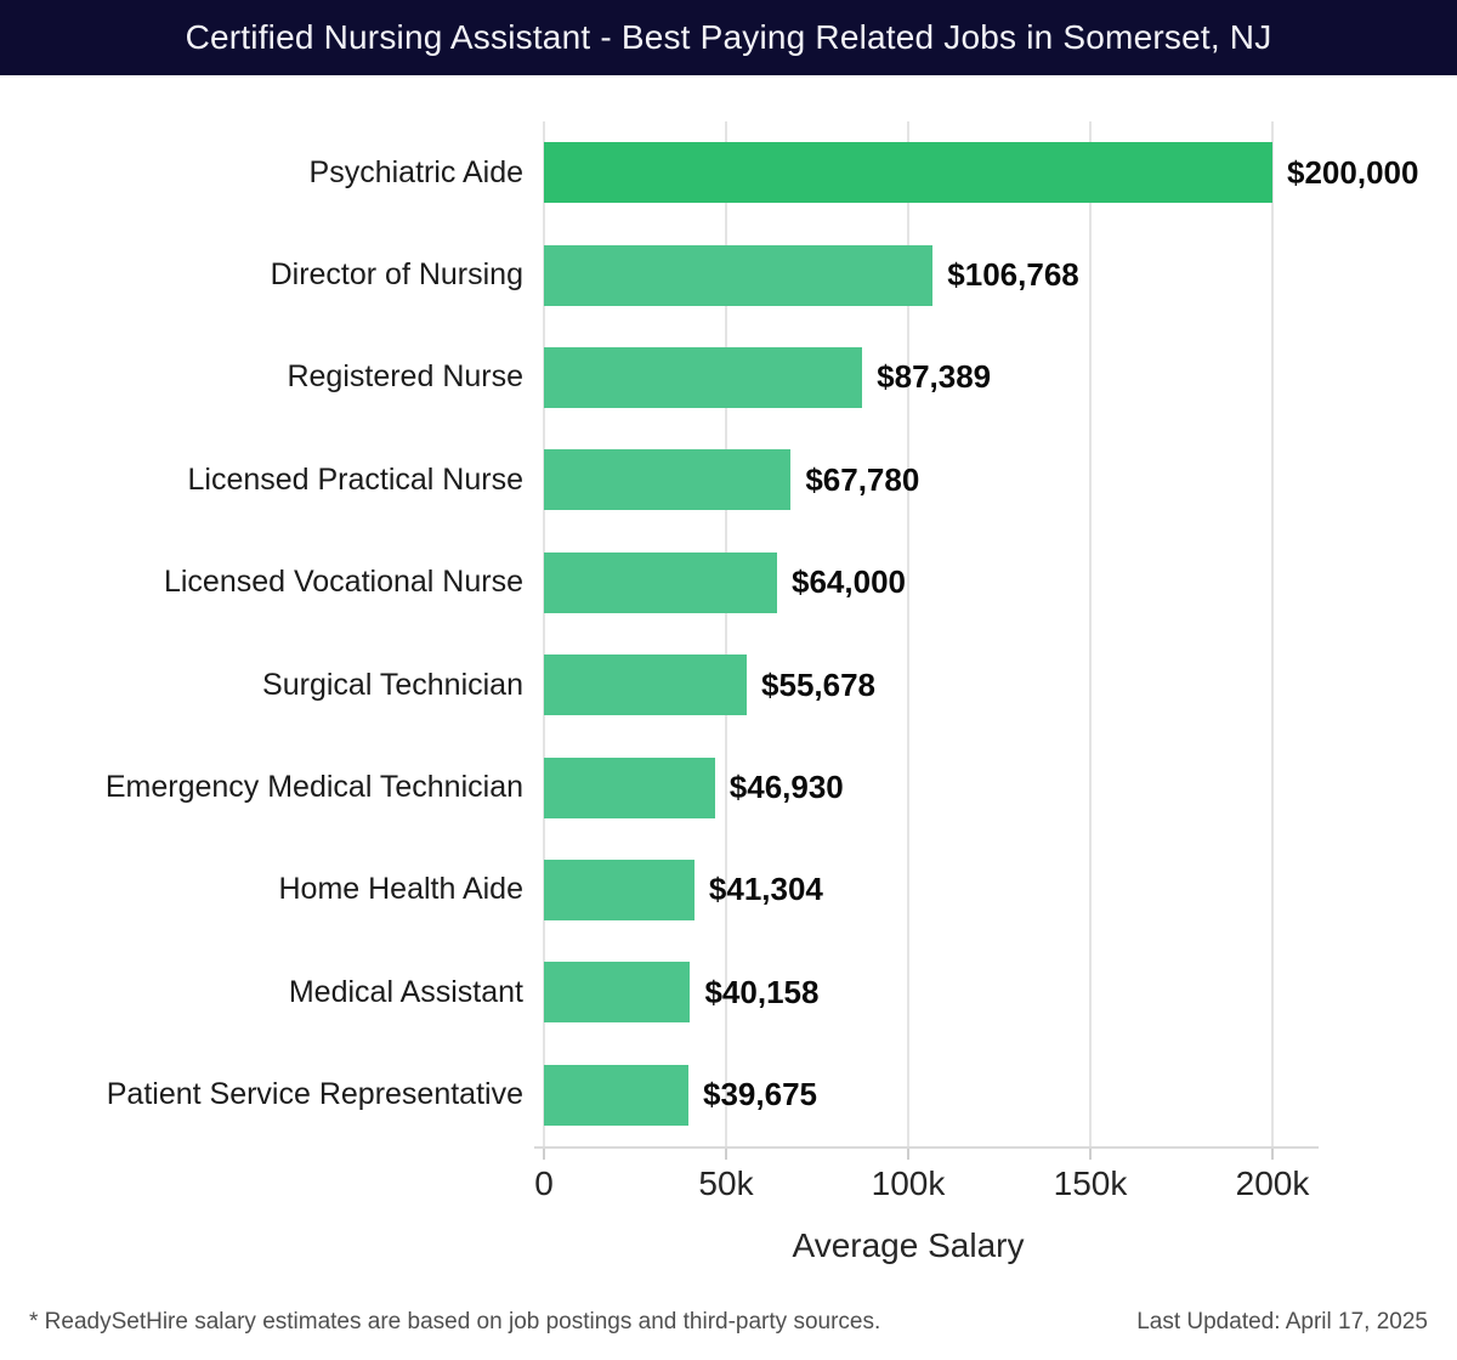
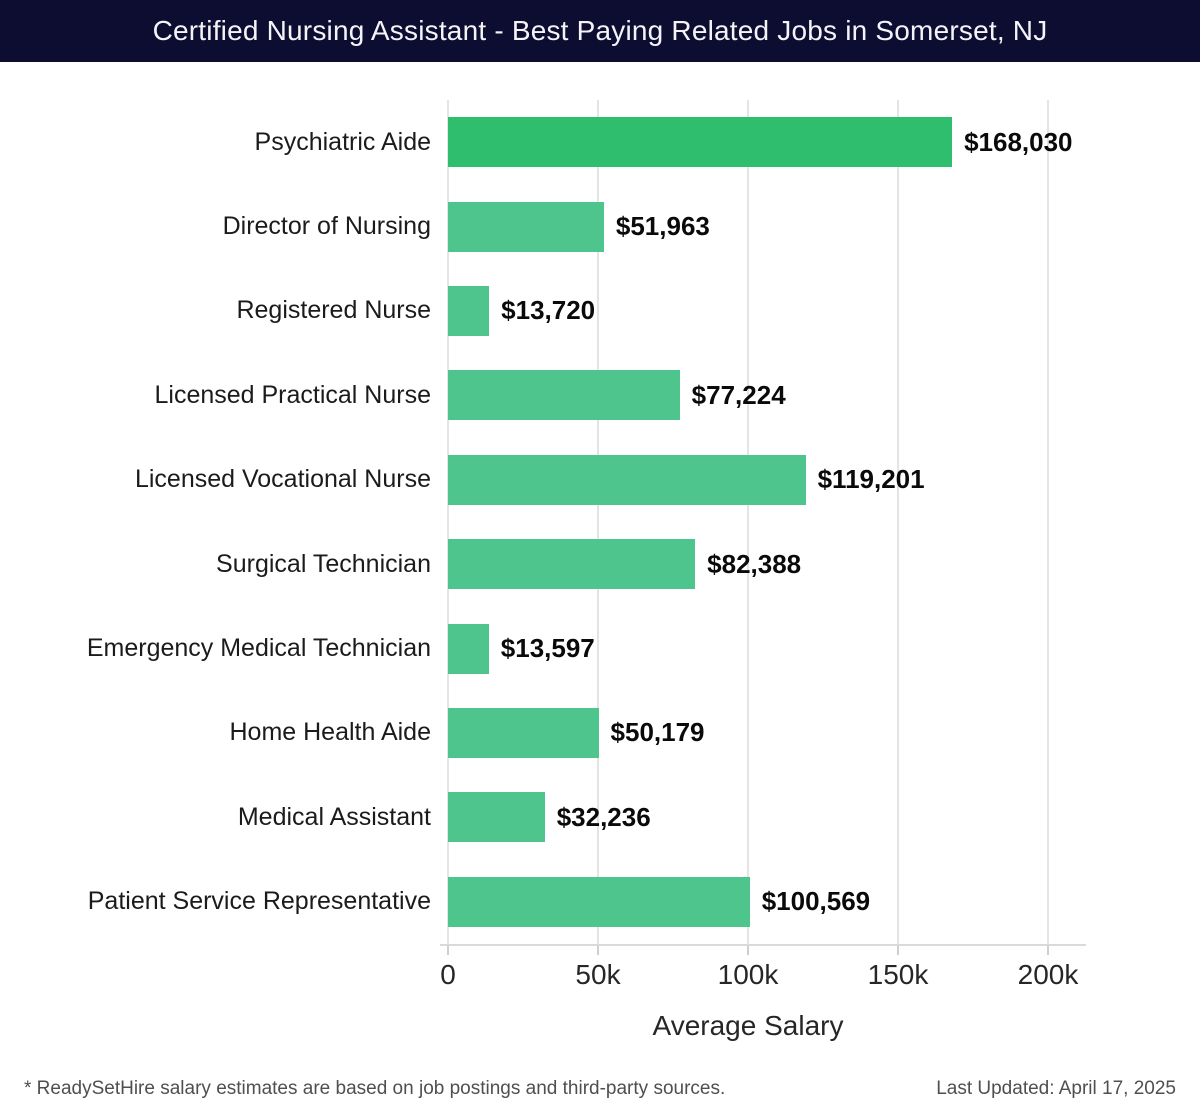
Psychiatric Aide: $200,000 -> $168,030
Director of Nursing: $106,768 -> $51,963
Registered Nurse: $87,389 -> $13,720
Licensed Practical Nurse: $67,780 -> $77,224
Licensed Vocational Nurse: $64,000 -> $119,201
Surgical Technician: $55,678 -> $82,388
Emergency Medical Technician: $46,930 -> $13,597
Home Health Aide: $41,304 -> $50,179
Medical Assistant: $40,158 -> $32,236
Patient Service Representative: $39,675 -> $100,569
